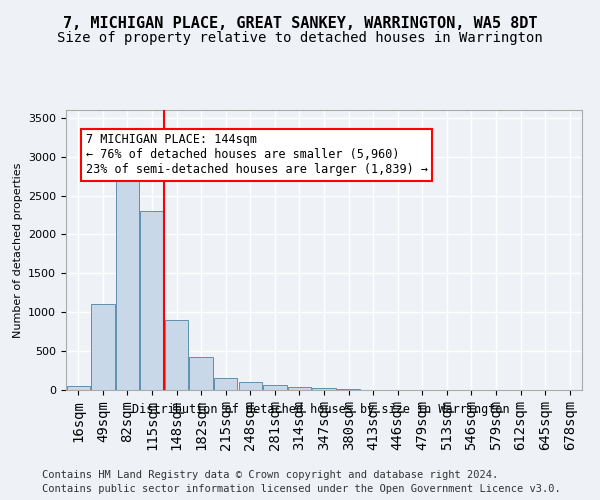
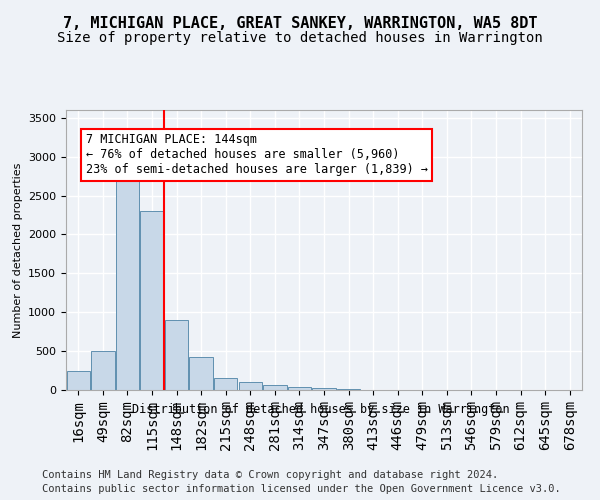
16sqm: 50 -> 240
49sqm: 1100 -> 500
